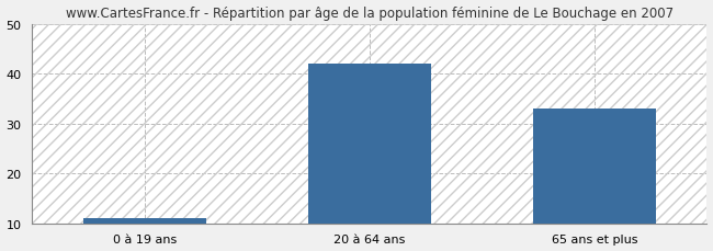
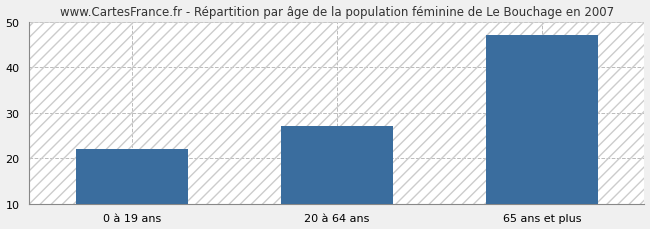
0 à 19 ans: 11 -> 22
20 à 64 ans: 42 -> 27
65 ans et plus: 33 -> 47
